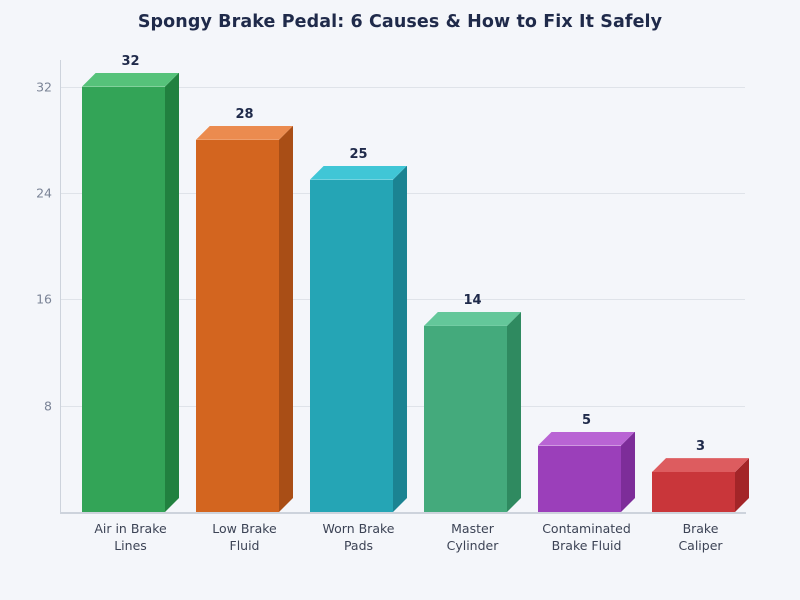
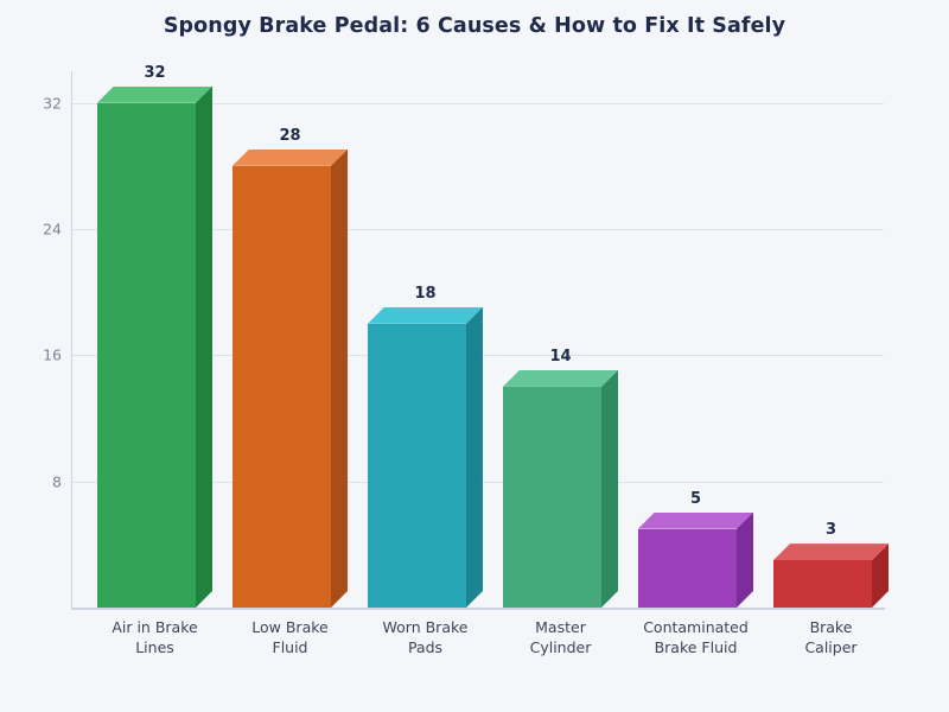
Worn Brake Pads: 25 -> 18
